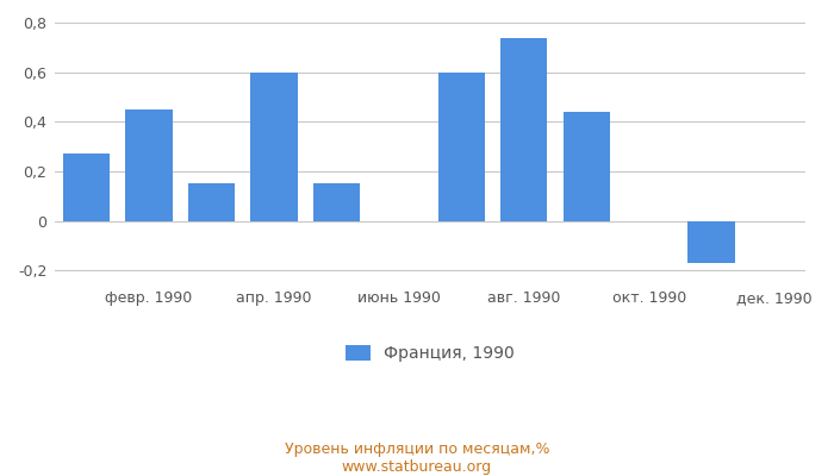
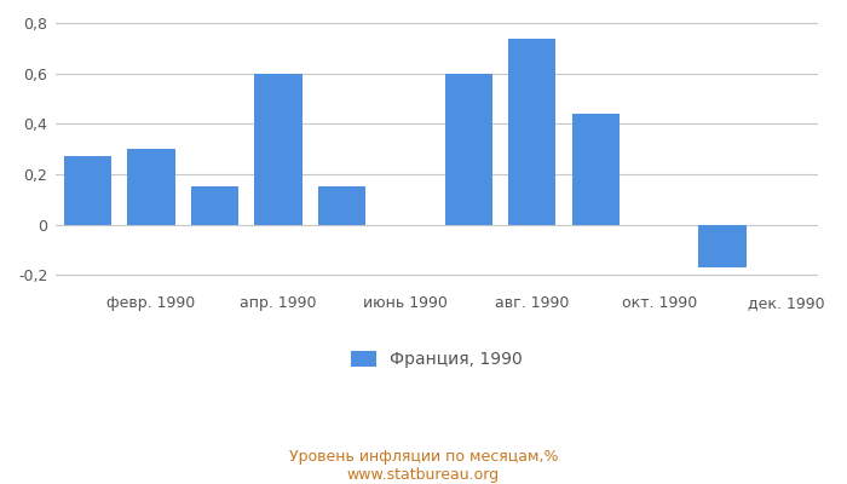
февр. 1990: 0,45 -> 0,30
